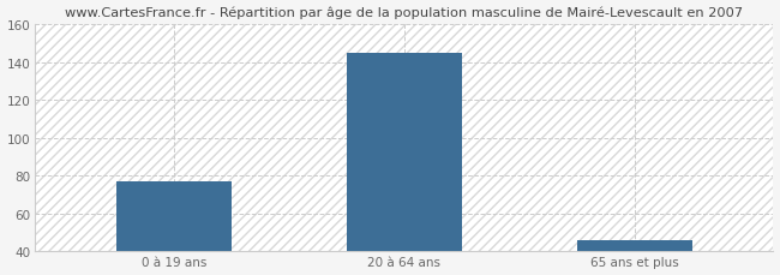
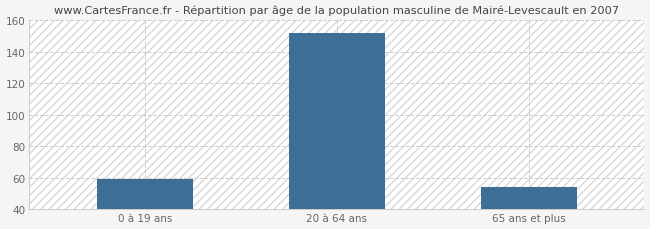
0 à 19 ans: 77 -> 59
20 à 64 ans: 145 -> 152
65 ans et plus: 46 -> 54
